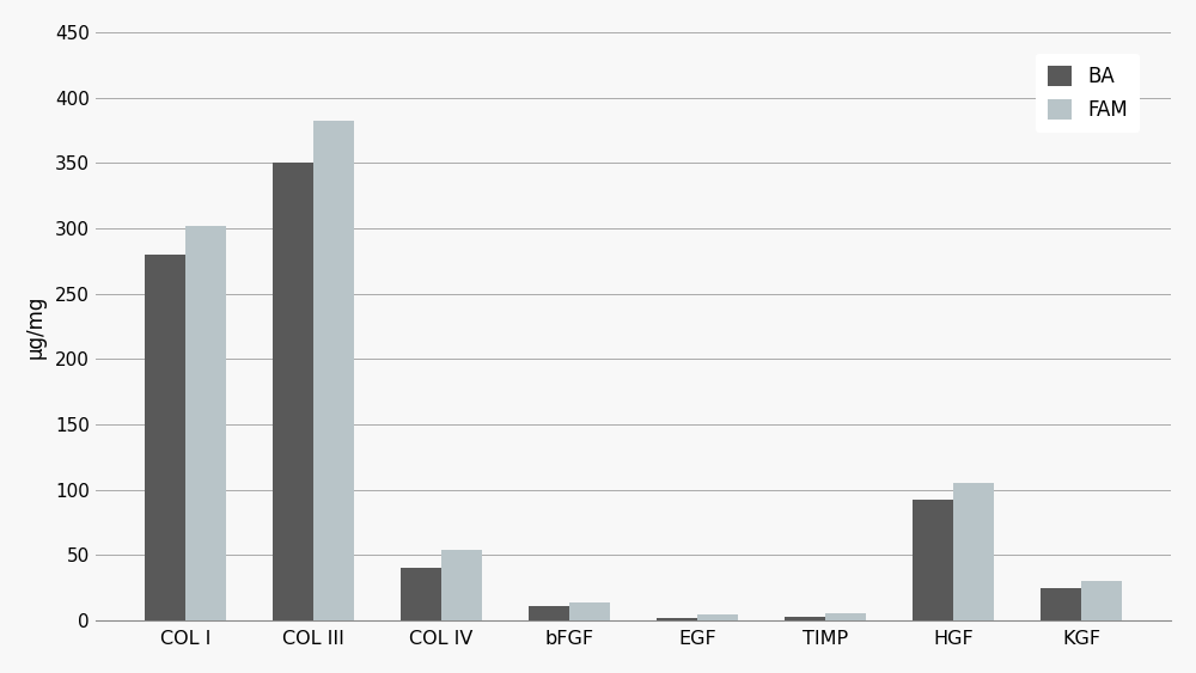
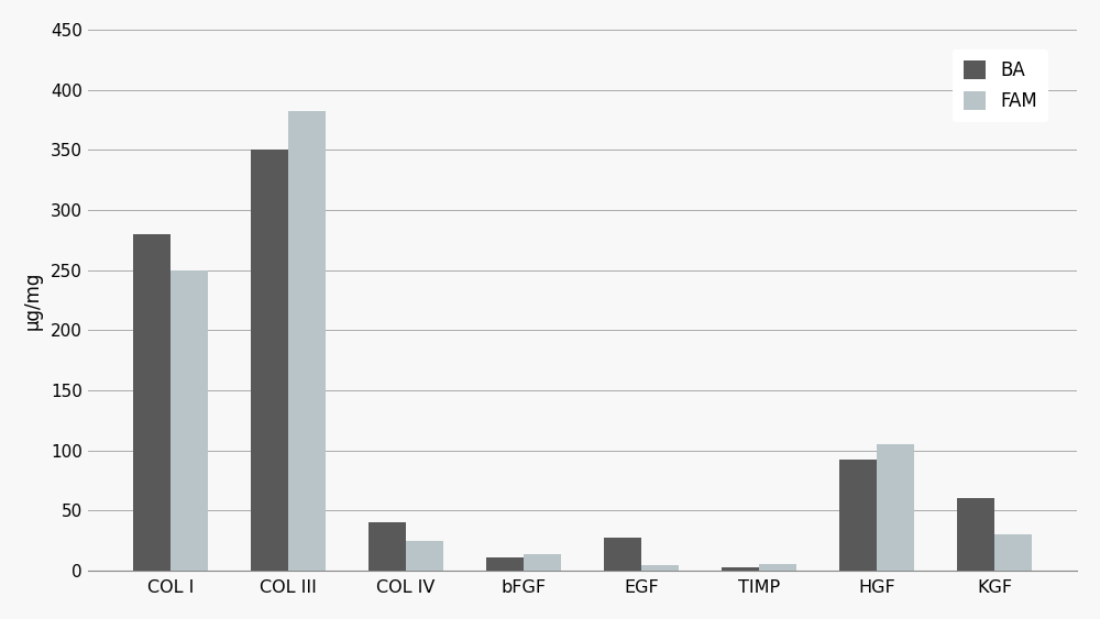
FAM/COL I: 302 -> 250
FAM/COL IV: 54 -> 25
BA/EGF: 2 -> 27
BA/KGF: 25 -> 60
